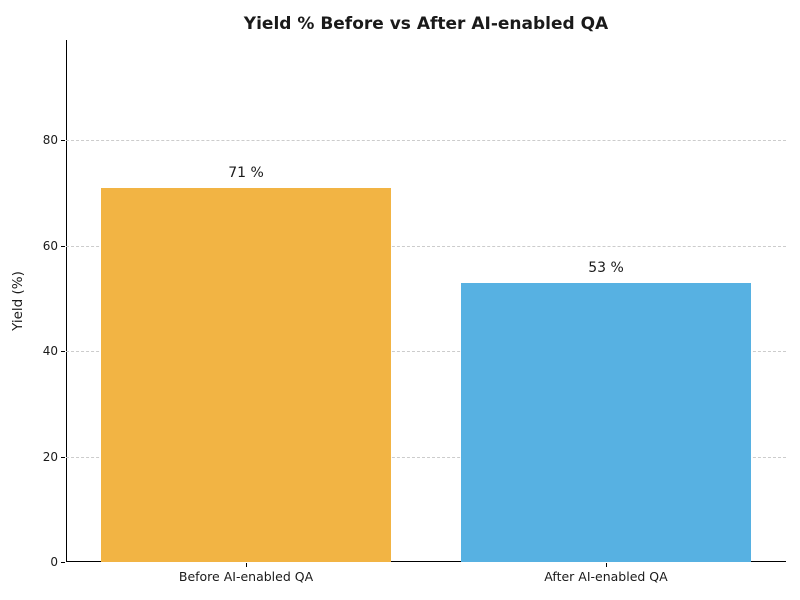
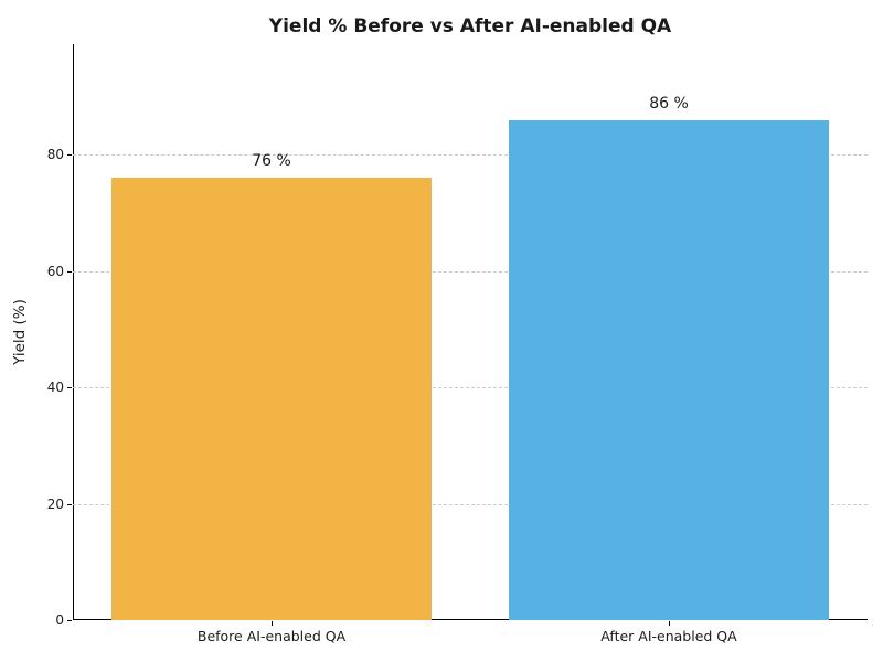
Before AI-enabled QA: 71 -> 76
After AI-enabled QA: 53 -> 86
